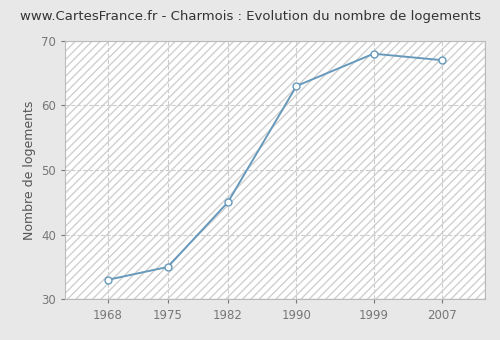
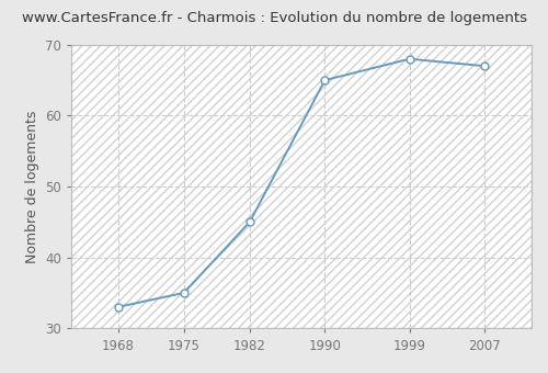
1990: 63 -> 65
